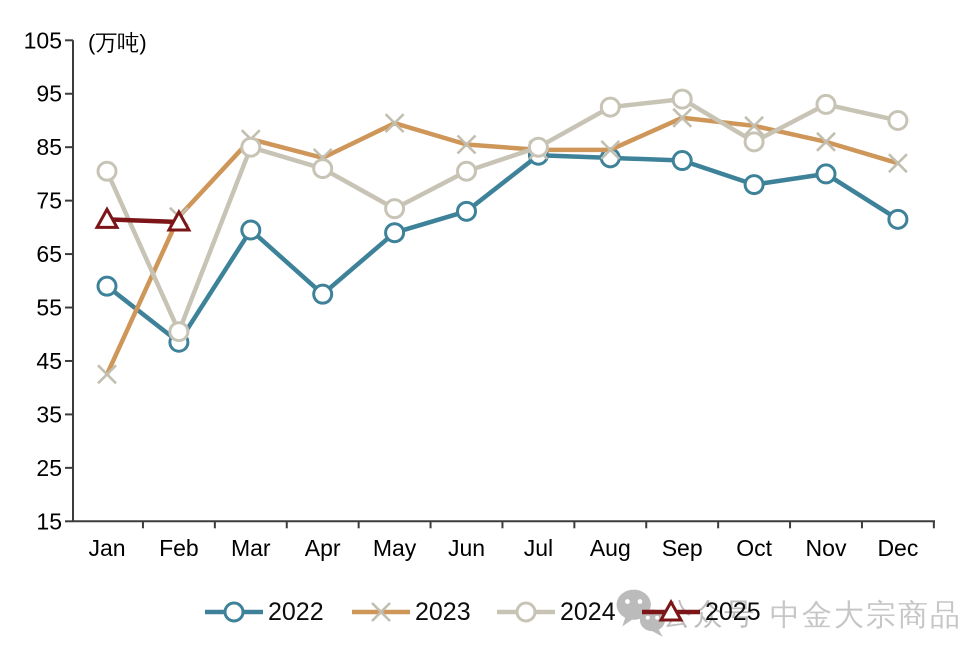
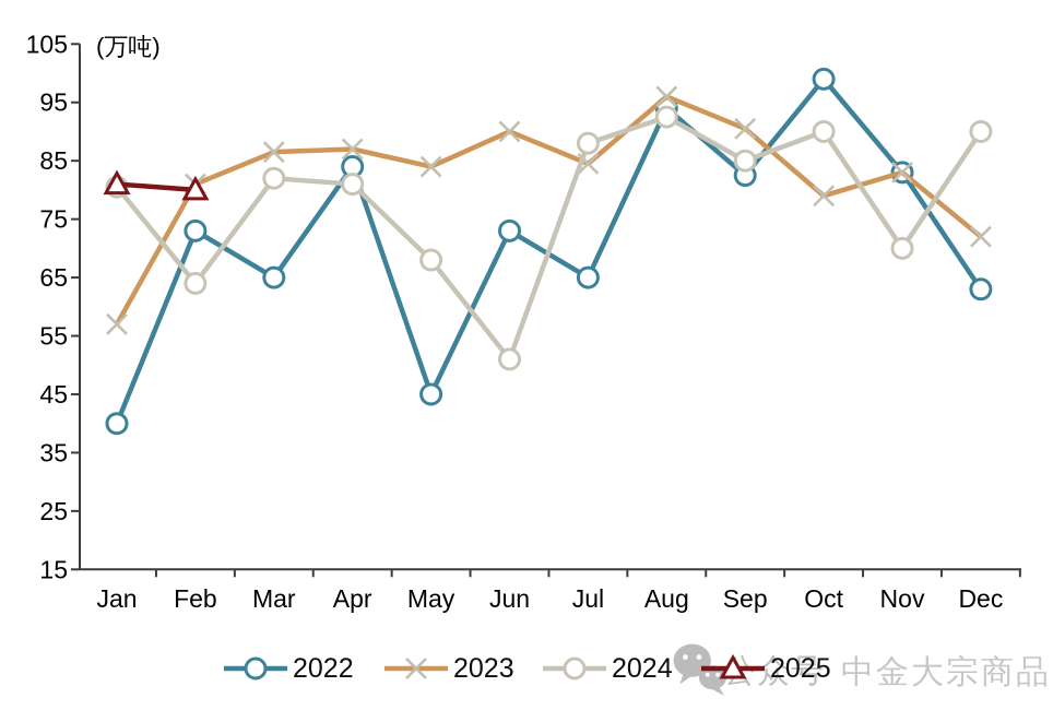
2022/Jan: 59 -> 40
2023/Jan: 42 -> 57
2025/Jan: 72 -> 81
2022/Feb: 48 -> 73
2023/Feb: 72 -> 81
2024/Feb: 50 -> 64
2025/Feb: 71 -> 80
2022/Mar: 70 -> 65
2024/Mar: 85 -> 82
2022/Apr: 58 -> 84
2023/Apr: 83 -> 87
2022/May: 69 -> 45
2023/May: 90 -> 84
2024/May: 74 -> 68
2023/Jun: 86 -> 90
2024/Jun: 80 -> 51
2022/Jul: 84 -> 65
2024/Jul: 85 -> 88
2022/Aug: 83 -> 94
2023/Aug: 84 -> 96
2024/Sep: 94 -> 85
2022/Oct: 78 -> 99
2023/Oct: 89 -> 79
2024/Oct: 86 -> 90
2022/Nov: 80 -> 83
2023/Nov: 86 -> 83
2024/Nov: 93 -> 70
2022/Dec: 72 -> 63
2023/Dec: 82 -> 72
